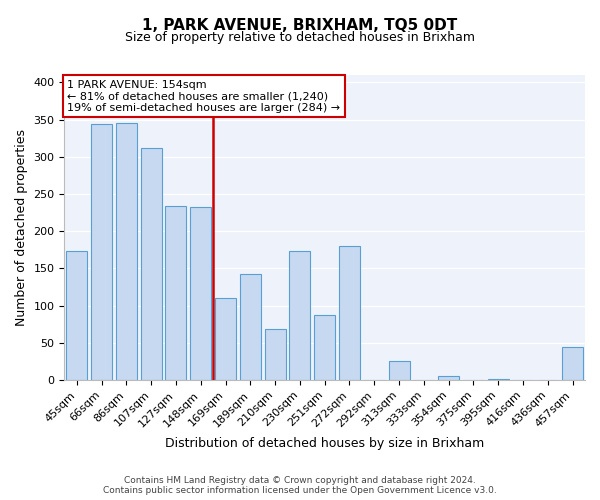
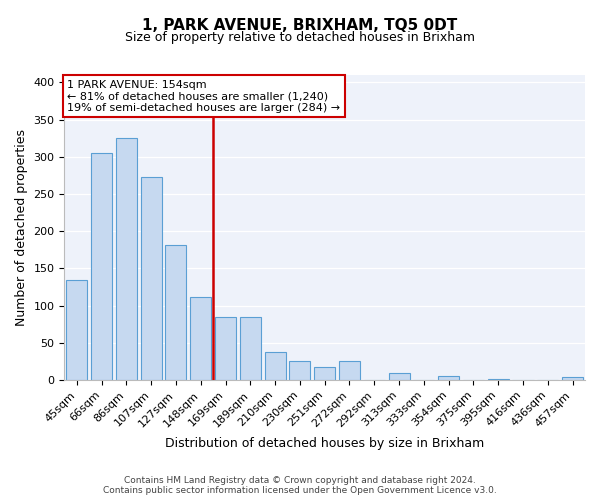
45sqm: 174 -> 135
66sqm: 344 -> 305
86sqm: 346 -> 325
107sqm: 312 -> 273
127sqm: 234 -> 182
148sqm: 232 -> 111
169sqm: 110 -> 84
189sqm: 142 -> 84
210sqm: 68 -> 37
230sqm: 174 -> 26
251sqm: 88 -> 17
272sqm: 180 -> 25
313sqm: 26 -> 10
457sqm: 44 -> 4
